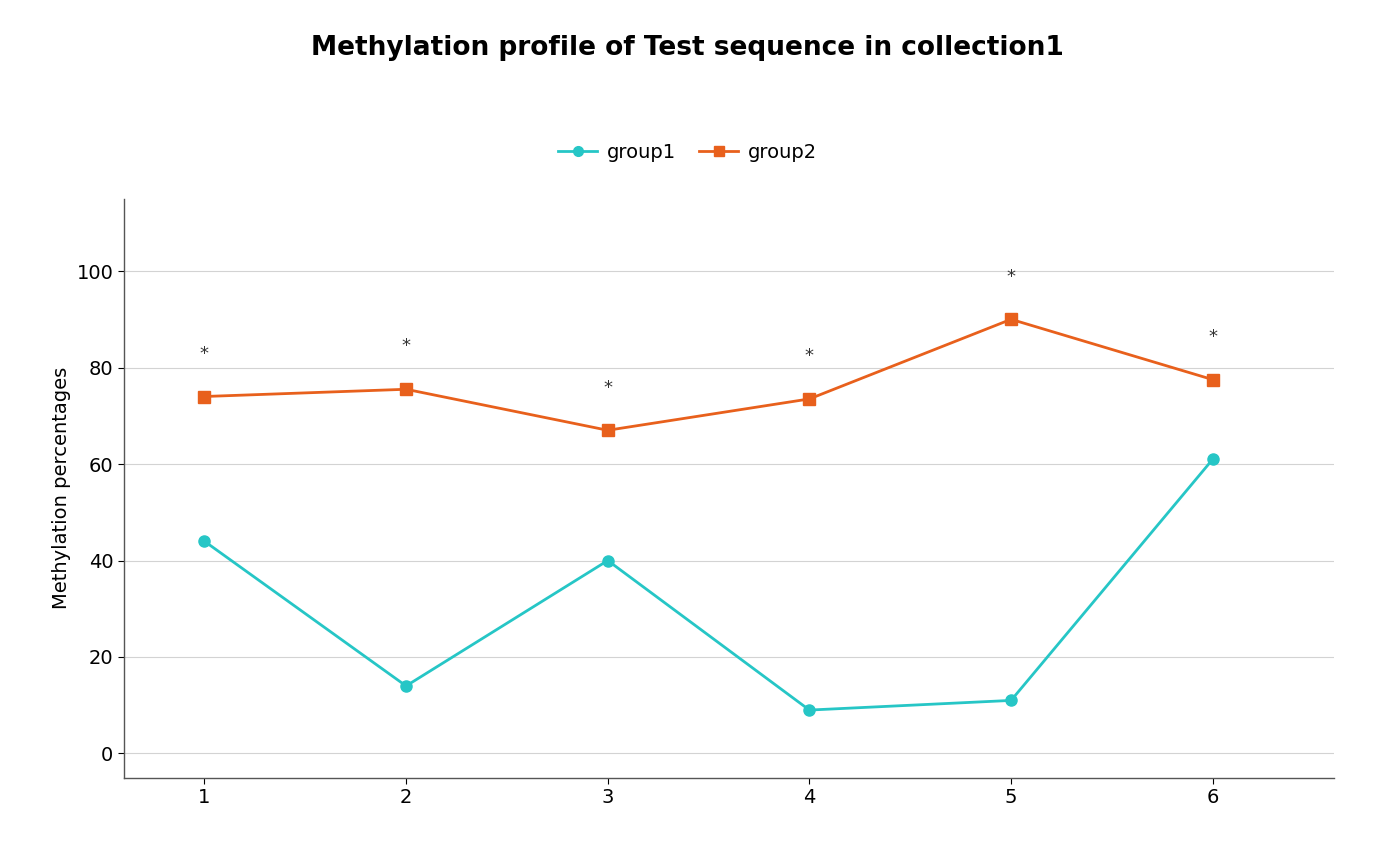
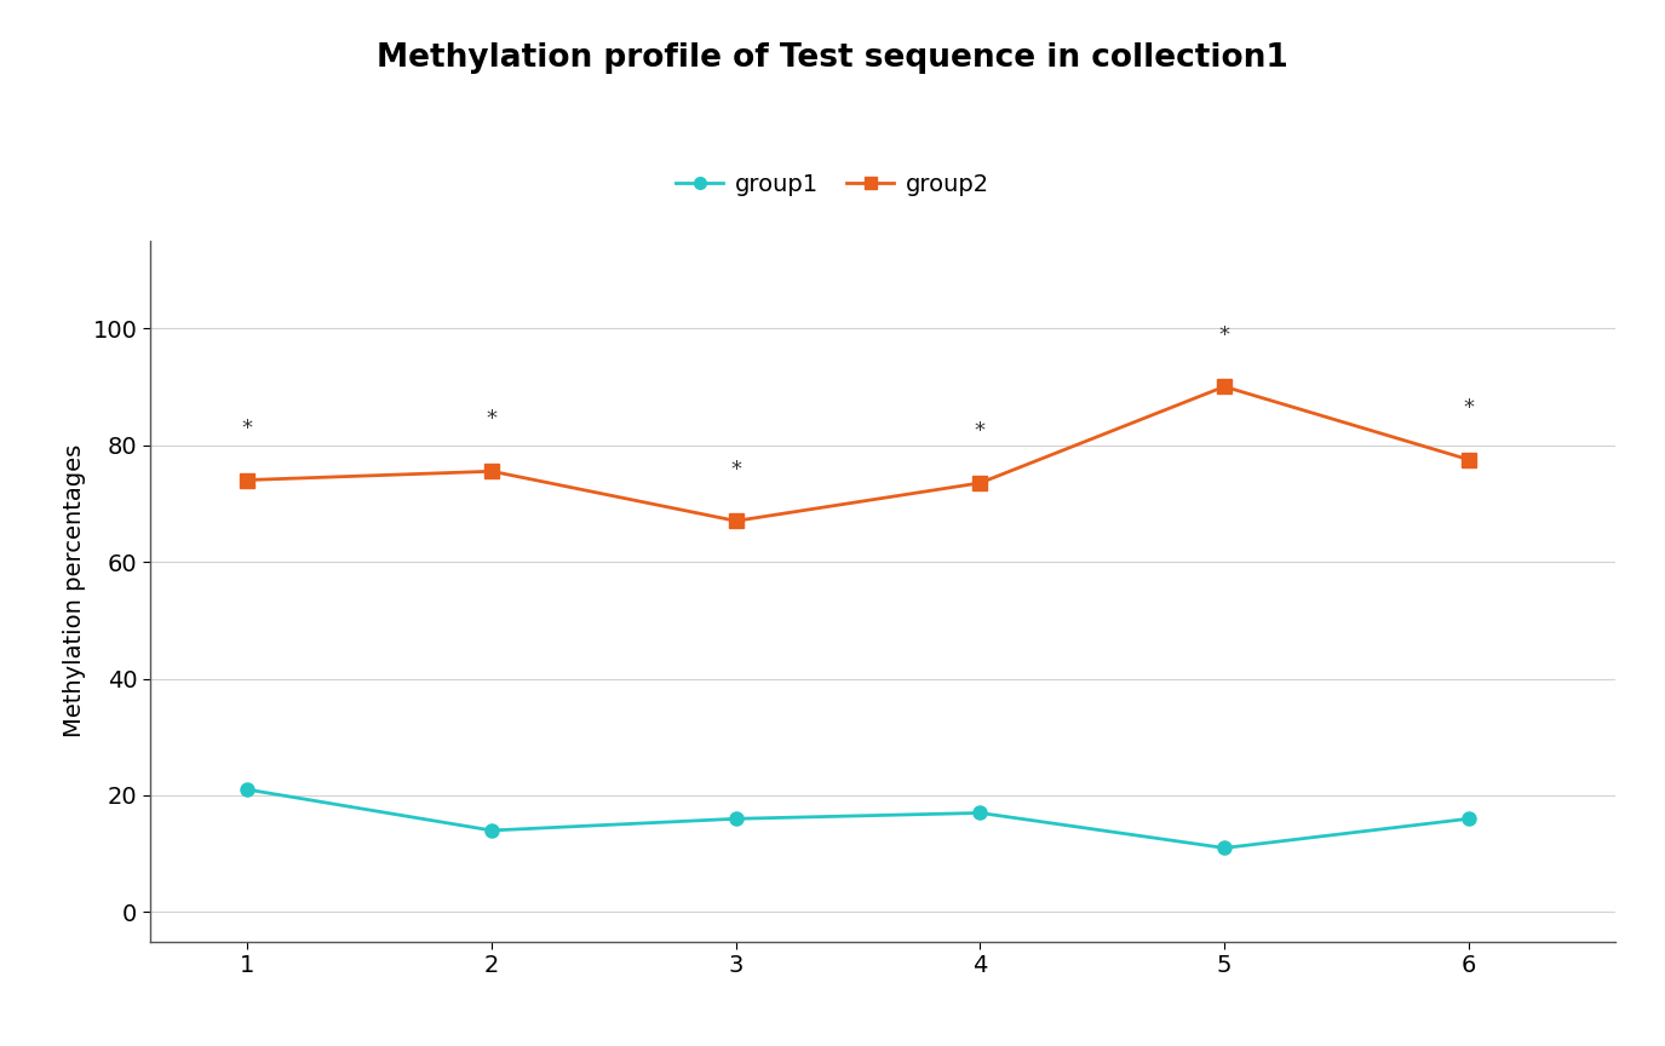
group1/1: 44 -> 21
group1/3: 40 -> 16
group1/4: 9 -> 17
group1/6: 61 -> 16
